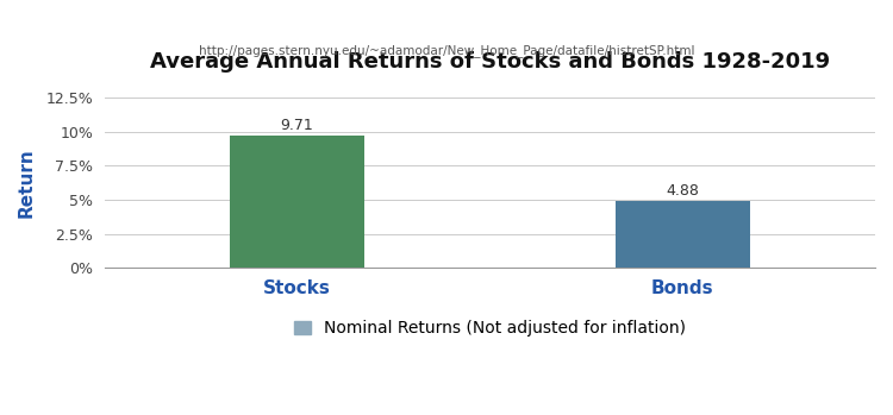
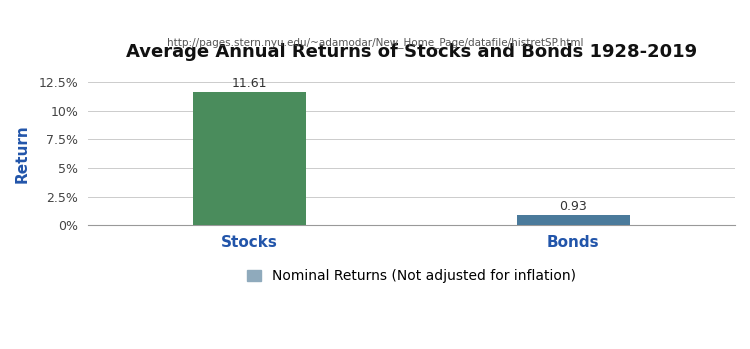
Stocks: 9.71 -> 11.61
Bonds: 4.88 -> 0.93
